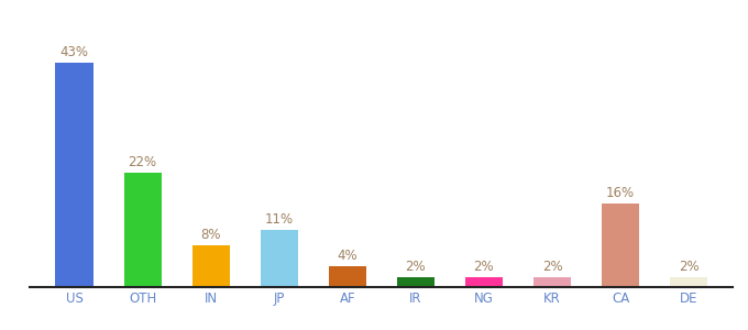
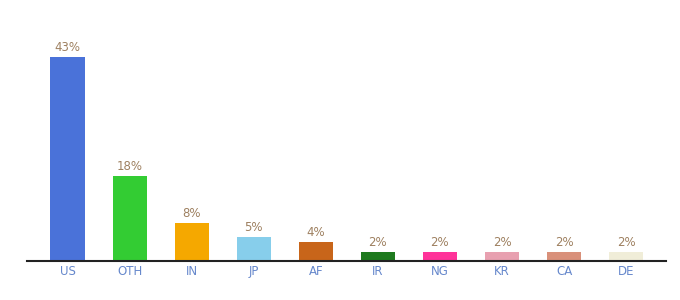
OTH: 22% -> 18%
JP: 11% -> 5%
CA: 16% -> 2%
